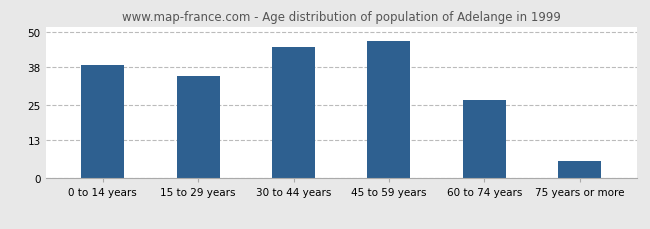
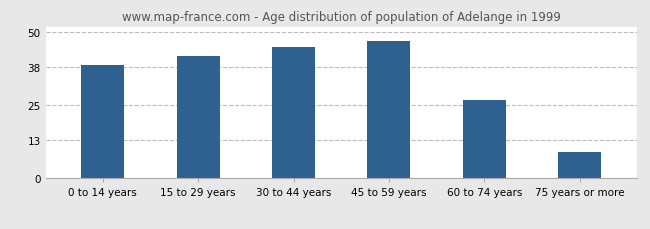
15 to 29 years: 35 -> 42
75 years or more: 6 -> 9
